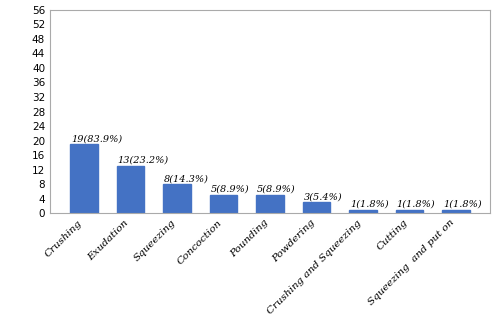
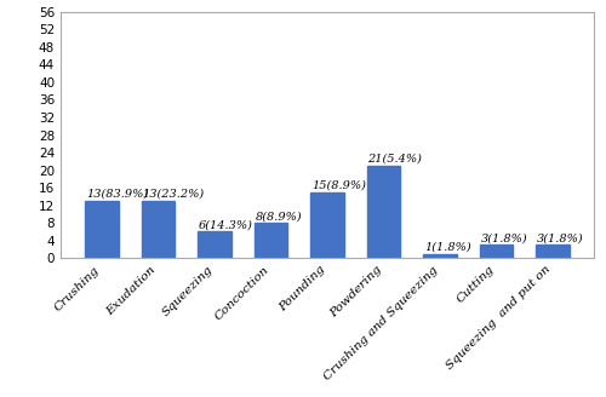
Crushing: 19 -> 13
Squeezing: 8 -> 6
Concoction: 5 -> 8
Pounding: 5 -> 15
Powdering: 3 -> 21
Cutting: 1 -> 3
Squeezing and put on: 1 -> 3
